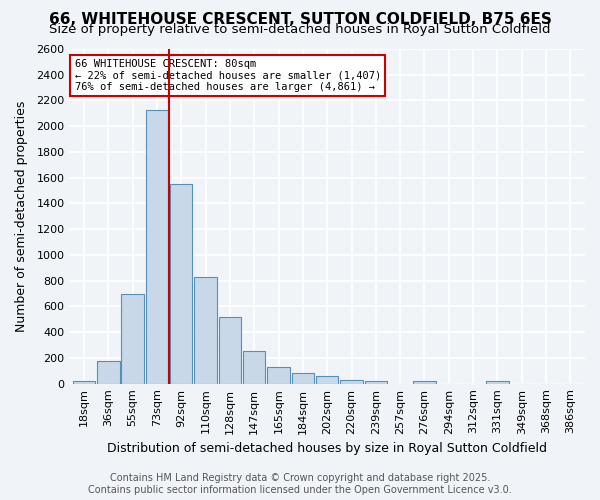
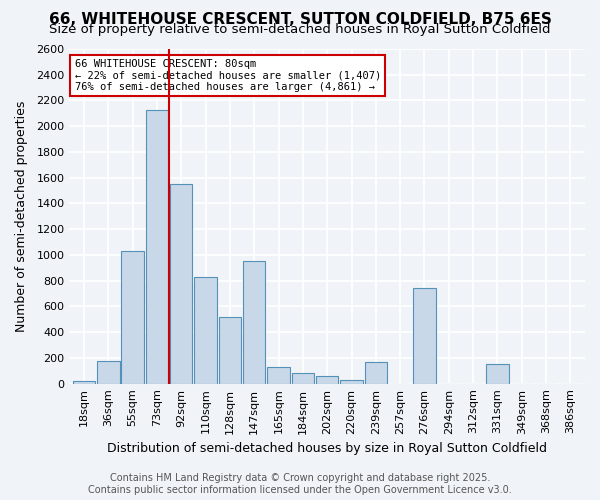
55sqm: 700 -> 1030
147sqm: 260 -> 950
239sqm: 20 -> 170
276sqm: 20 -> 740
331sqm: 20 -> 150
